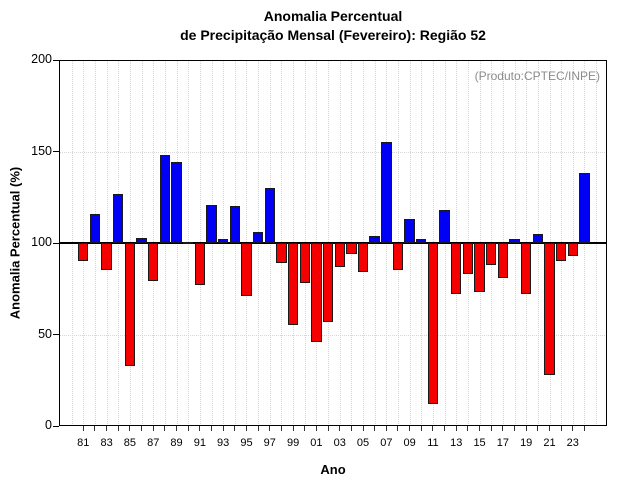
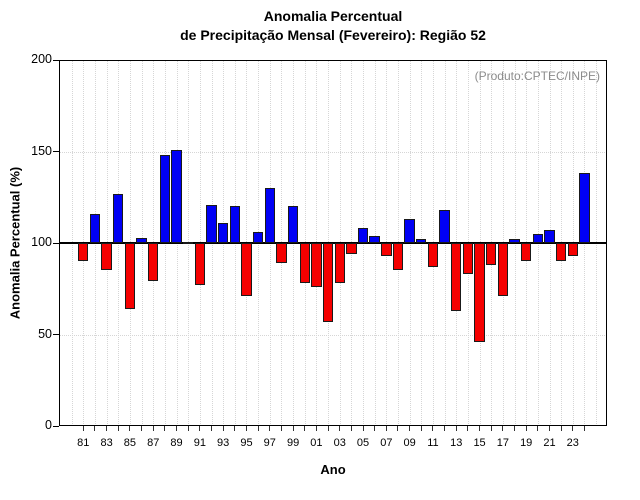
85: 33 -> 64
89: 144 -> 151
93: 102 -> 111
99: 55 -> 120
01: 46 -> 76
03: 87 -> 78
05: 84 -> 108
07: 155 -> 93
11: 12 -> 87
13: 72 -> 63
15: 73 -> 46
17: 81 -> 71
19: 72 -> 90
21: 28 -> 107
